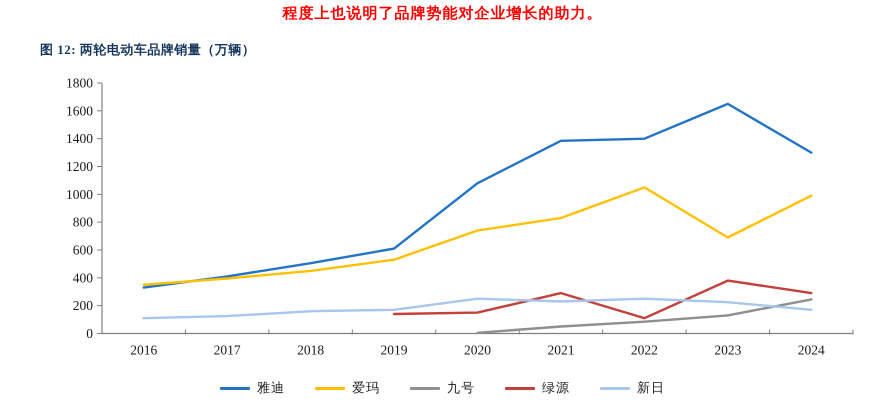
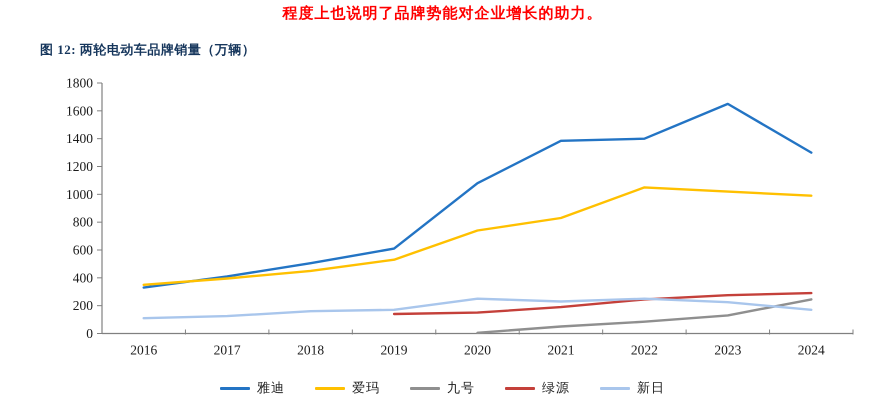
绿源/2021: 290 -> 190
绿源/2022: 110 -> 240
爱玛/2023: 690 -> 1020
绿源/2023: 380 -> 280
